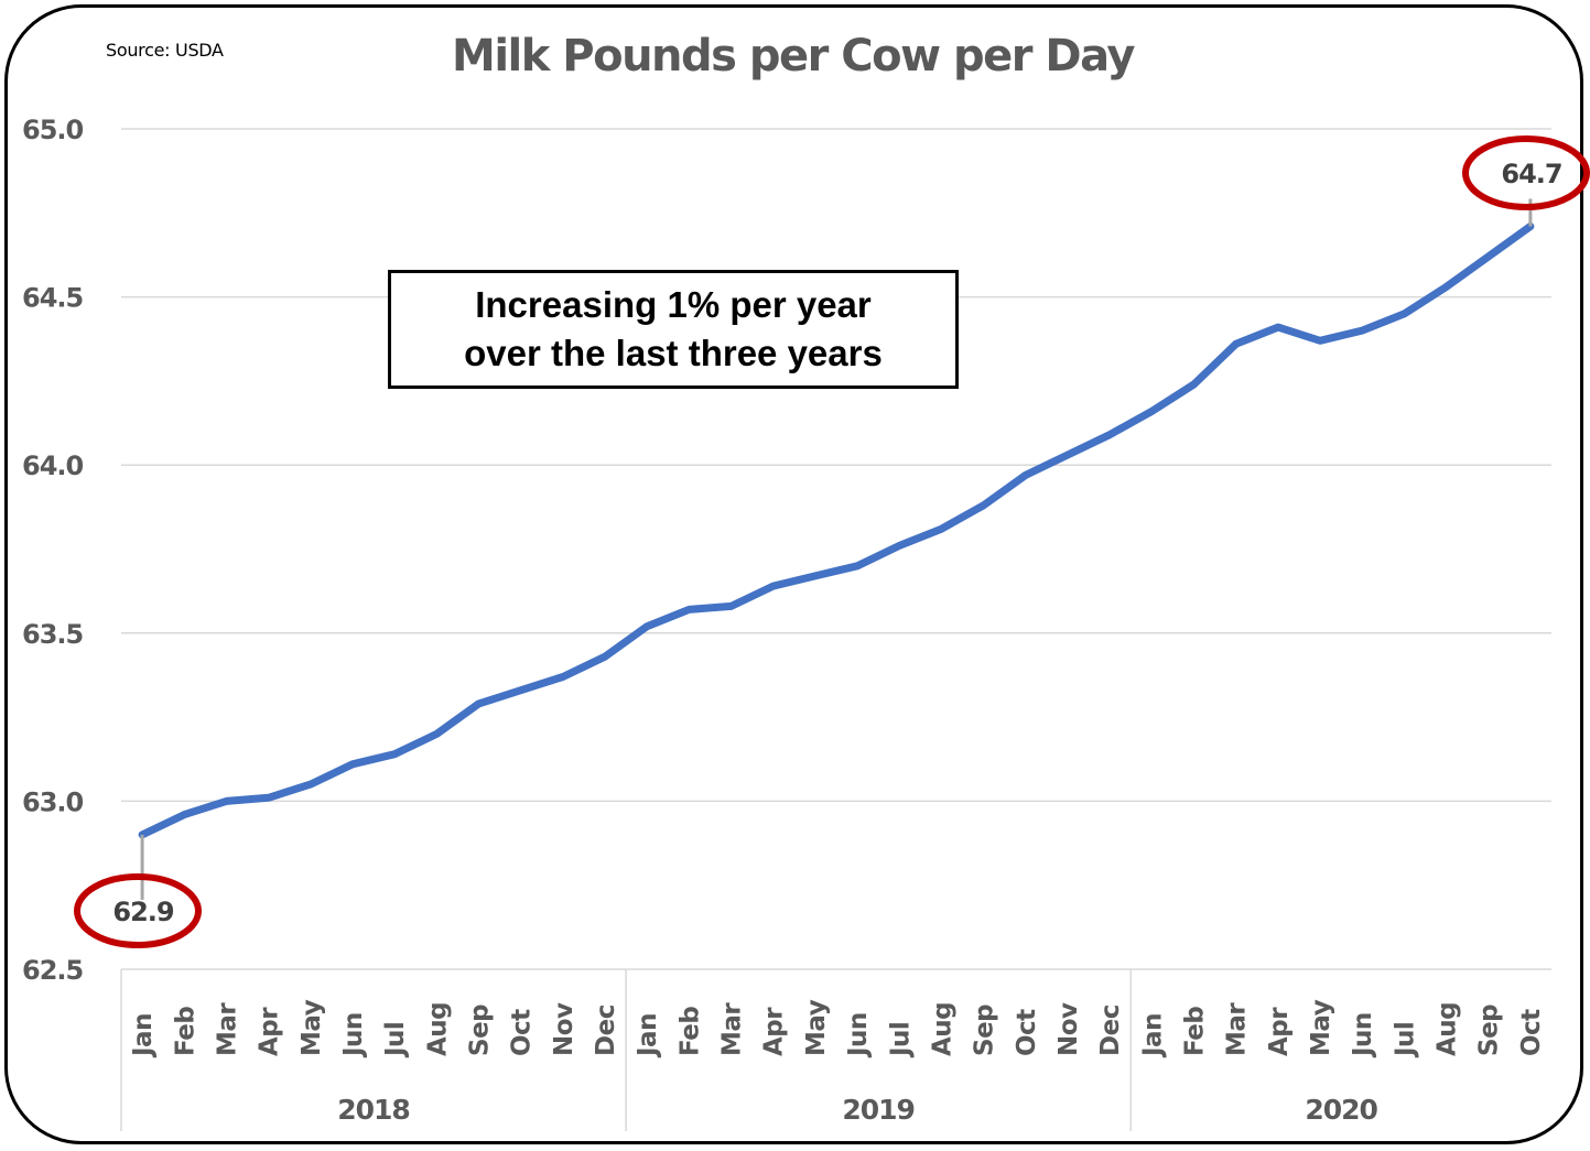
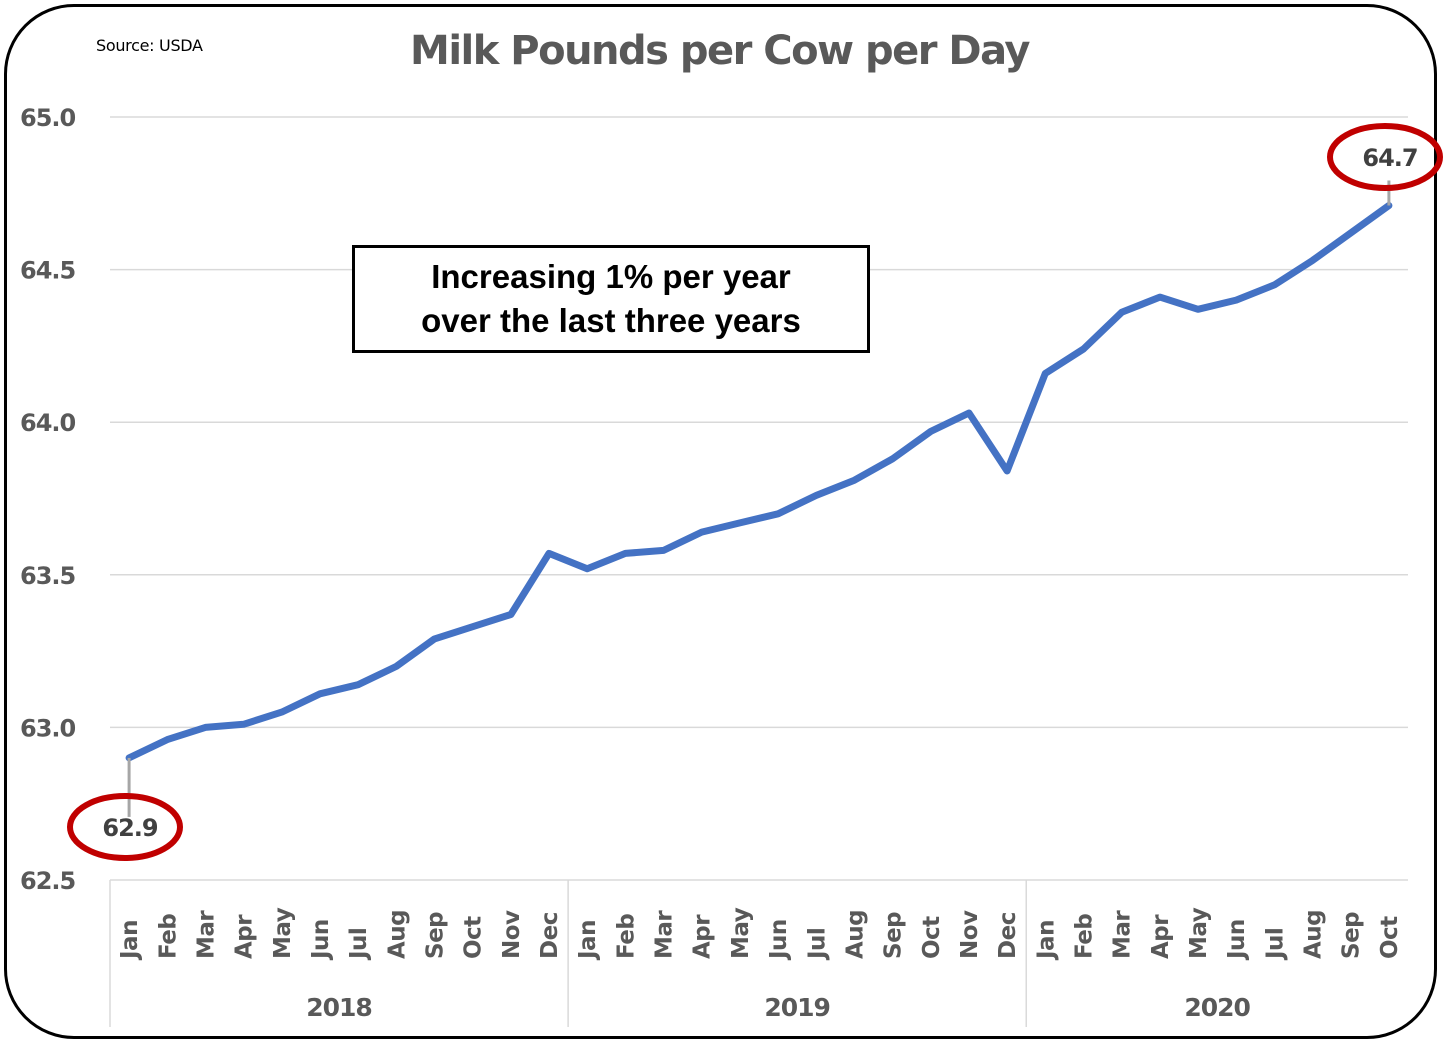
Dec 2018: 63.43 -> 63.57
Dec 2019: 64.09 -> 63.84
